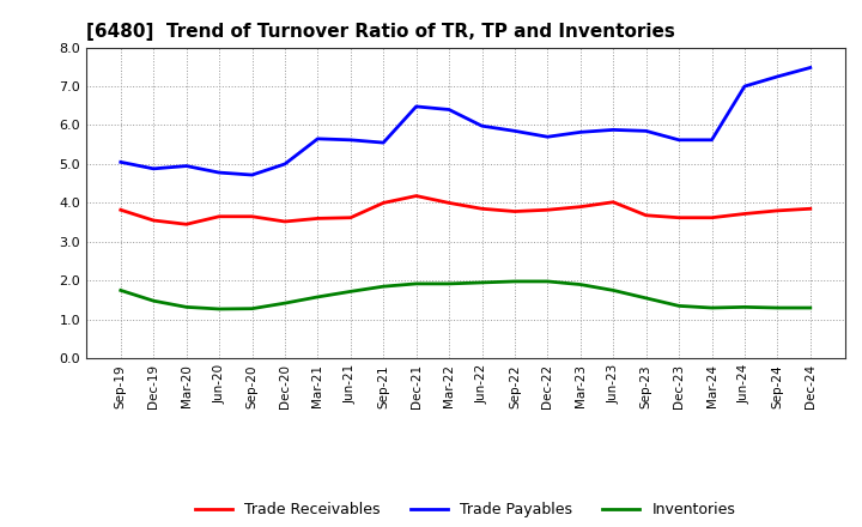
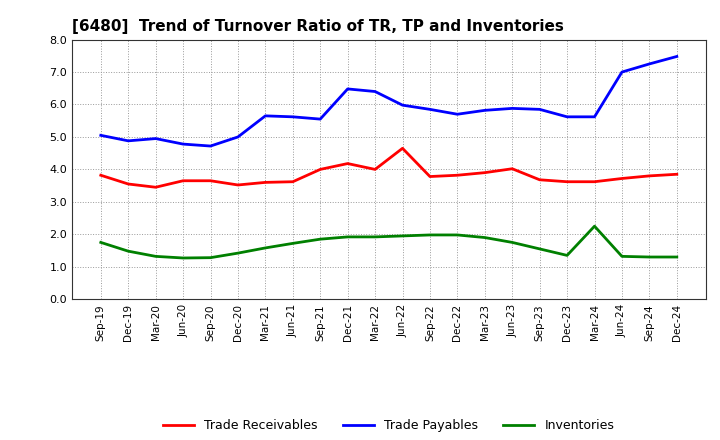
Trade Receivables/Jun-22: 3.85 -> 4.65
Inventories/Mar-24: 1.30 -> 2.25
